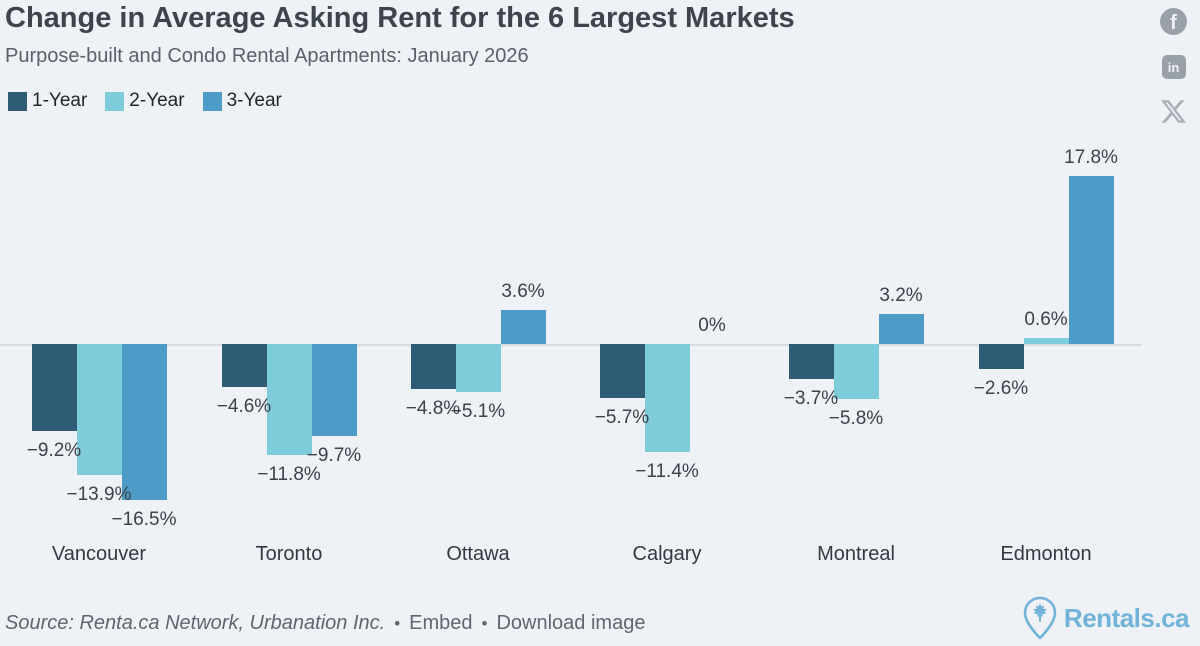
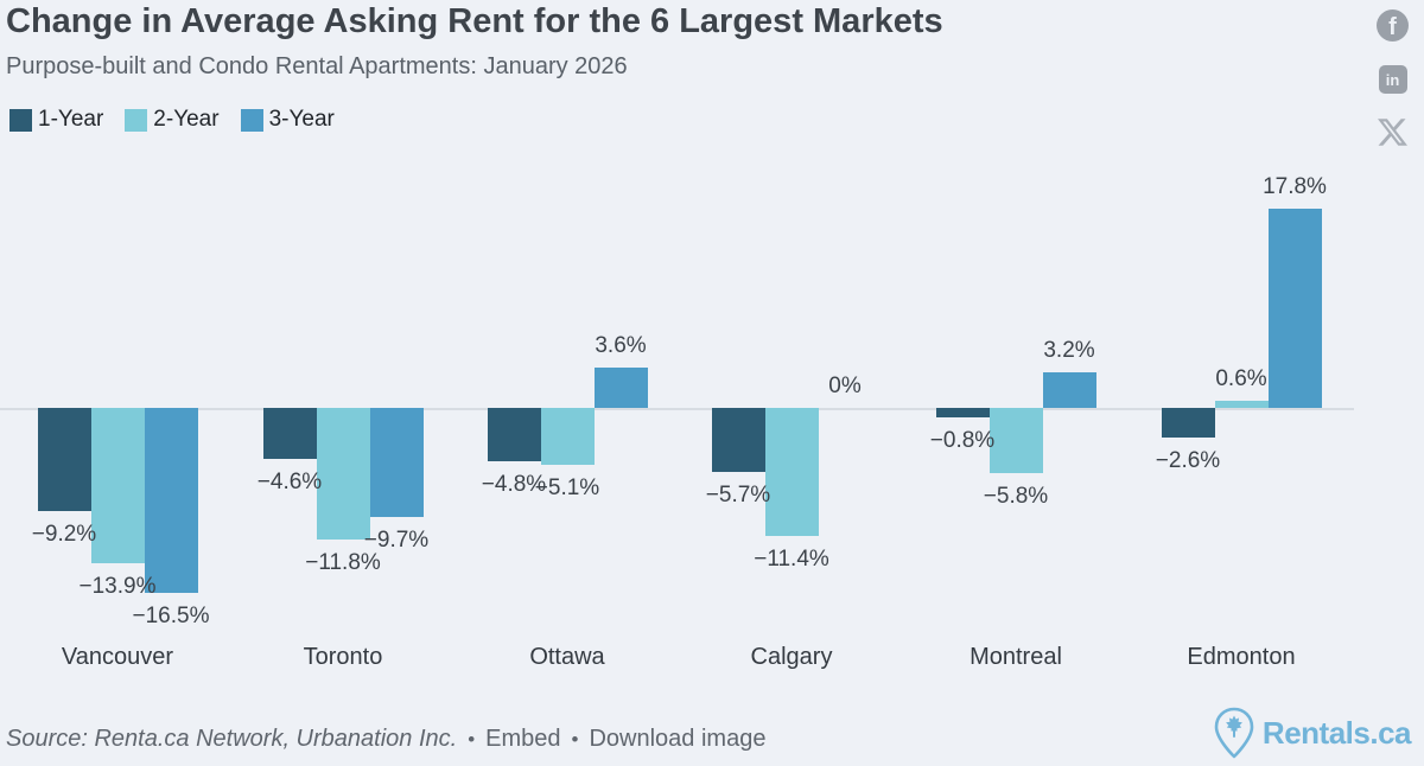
1-Year/Montreal: −3.7% -> −0.8%
